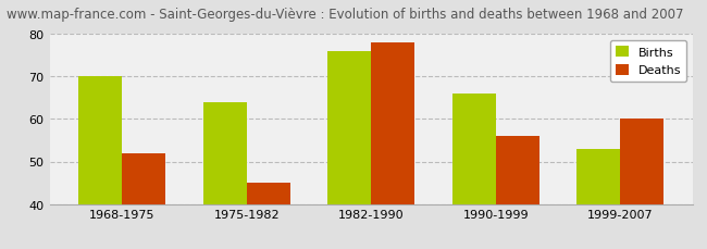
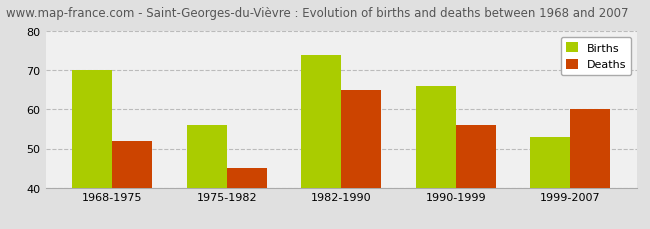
Births/1975-1982: 64 -> 56
Births/1982-1990: 76 -> 74
Deaths/1982-1990: 78 -> 65
